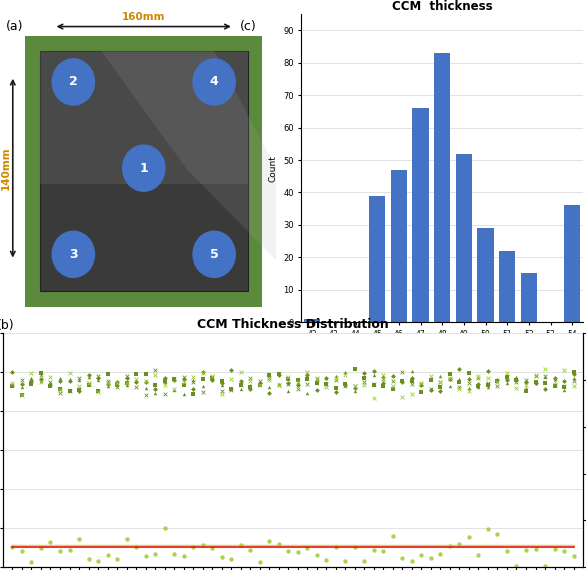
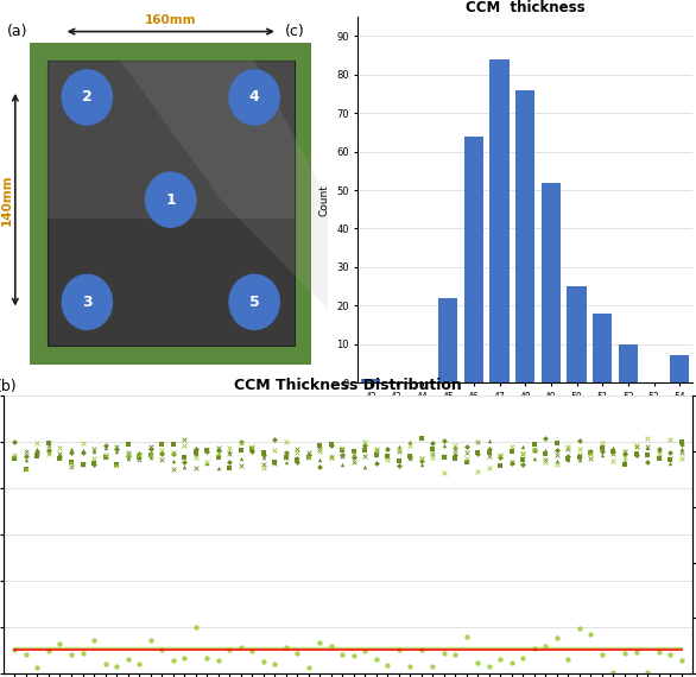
CCM thickness/45: 39 -> 22
CCM thickness/46: 47 -> 64
CCM thickness/47: 66 -> 84
CCM thickness/48: 83 -> 76
CCM thickness/50: 29 -> 25
CCM thickness/51: 22 -> 18
CCM thickness/52: 15 -> 10
CCM thickness/54: 36 -> 7
